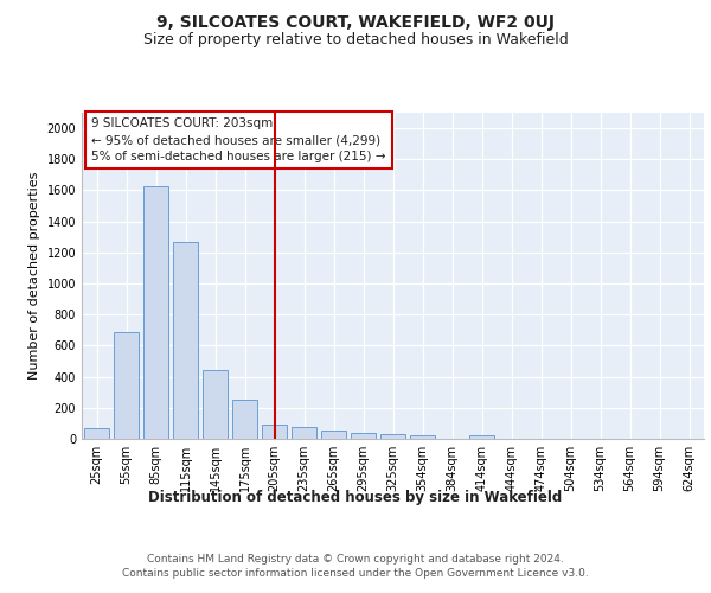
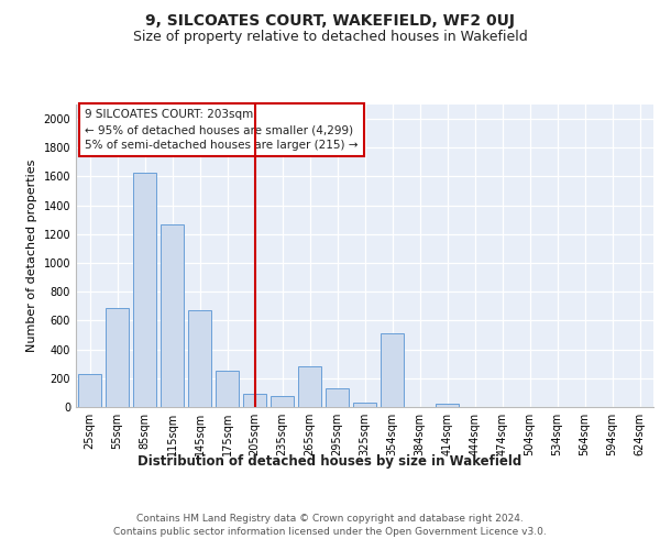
25sqm: 70 -> 230
145sqm: 440 -> 670
265sqm: 50 -> 280
295sqm: 40 -> 130
354sqm: 20 -> 510
